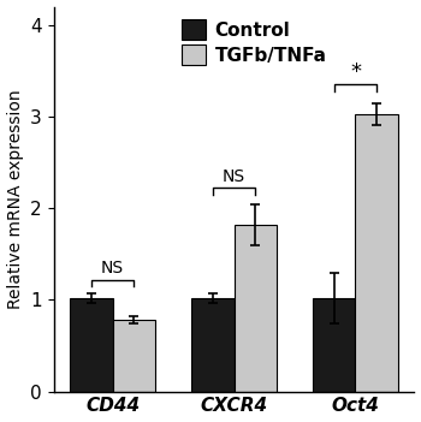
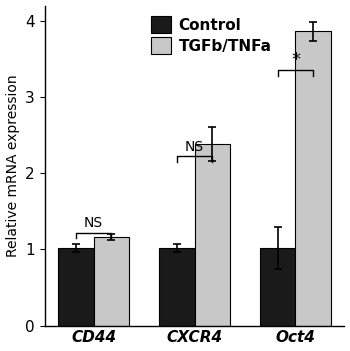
TGFb/TNFa/CD44: 0.78 -> 1.16
TGFb/TNFa/CXCR4: 1.82 -> 2.38
TGFb/TNFa/Oct4: 3.03 -> 3.86
